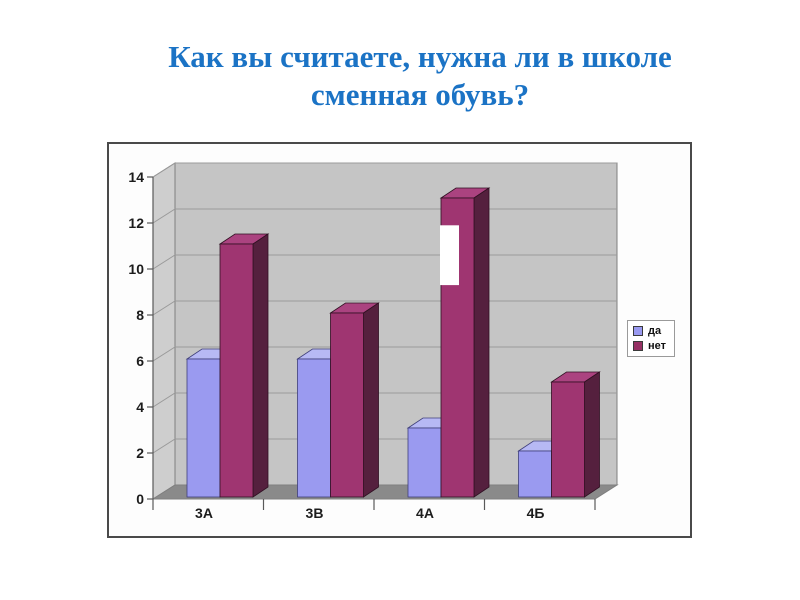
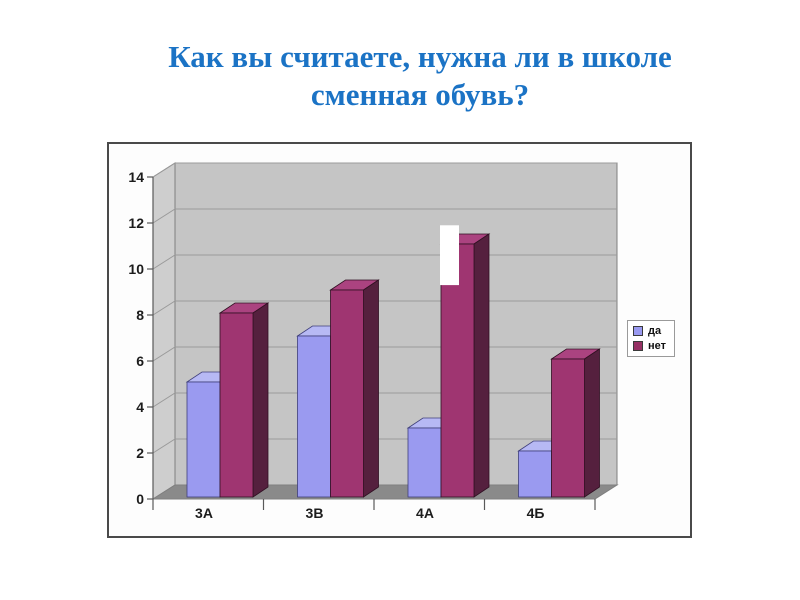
да/3А: 6 -> 5
нет/3А: 11 -> 8
да/3В: 6 -> 7
нет/3В: 8 -> 9
нет/4А: 13 -> 11
нет/4Б: 5 -> 6
